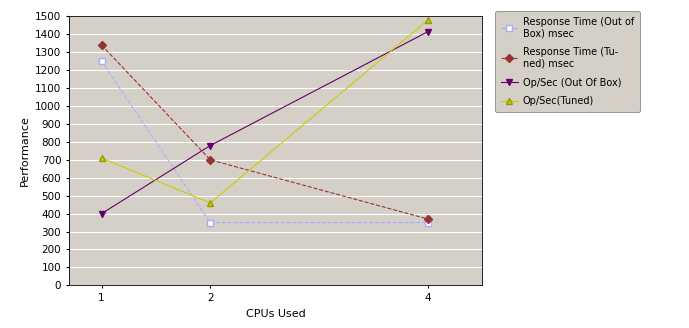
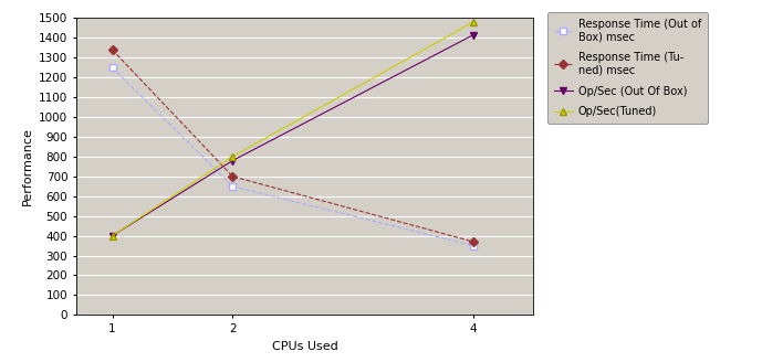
Op/Sec(Tuned)/1: 710 -> 400
Response Time (Out of Box) msec/2: 350 -> 650
Op/Sec(Tuned)/2: 460 -> 800
